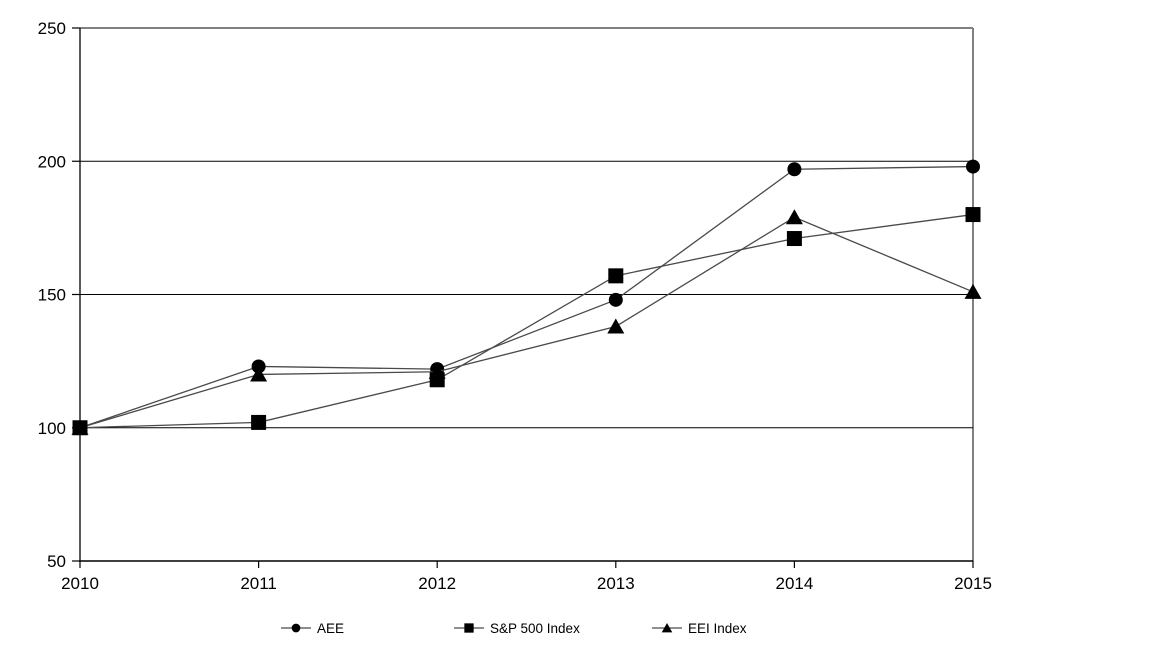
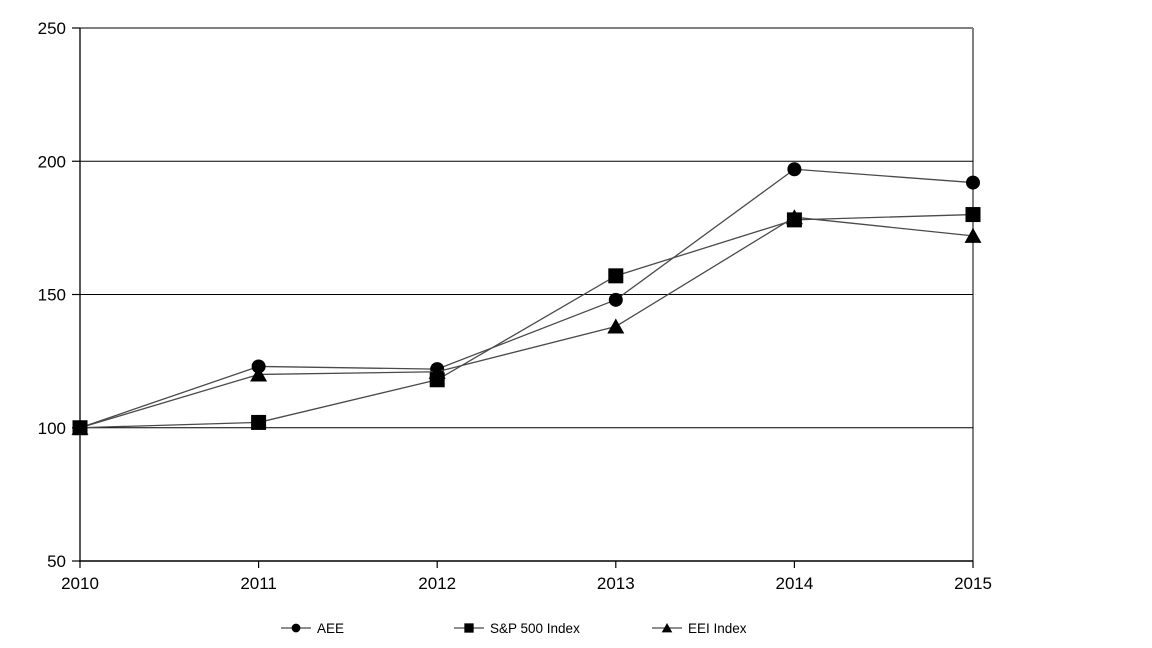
S&P 500 Index/2014: 171 -> 178
AEE/2015: 198 -> 192
EEI Index/2015: 151 -> 172
